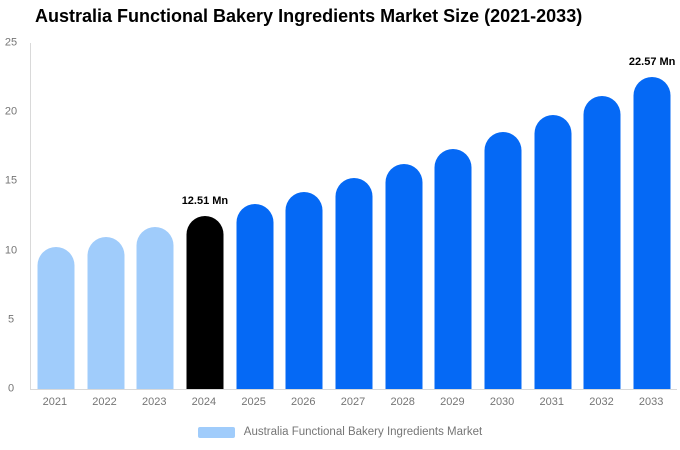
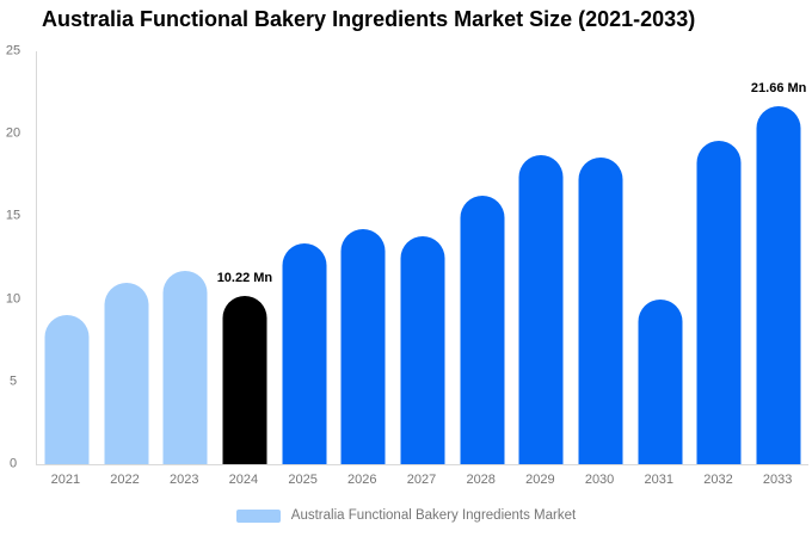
2021: 10.3 -> 9.0
2024: 12.51 -> 10.22
2027: 15.2 -> 13.8
2029: 17.4 -> 18.7
2031: 19.8 -> 10.0
2032: 21.1 -> 19.6
2033: 22.57 -> 21.66
